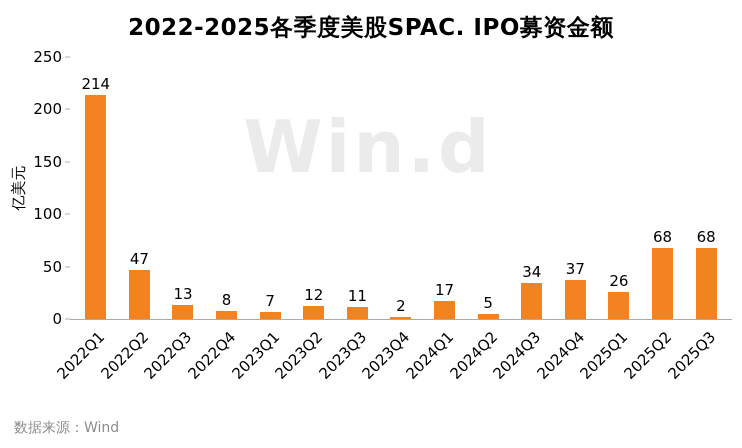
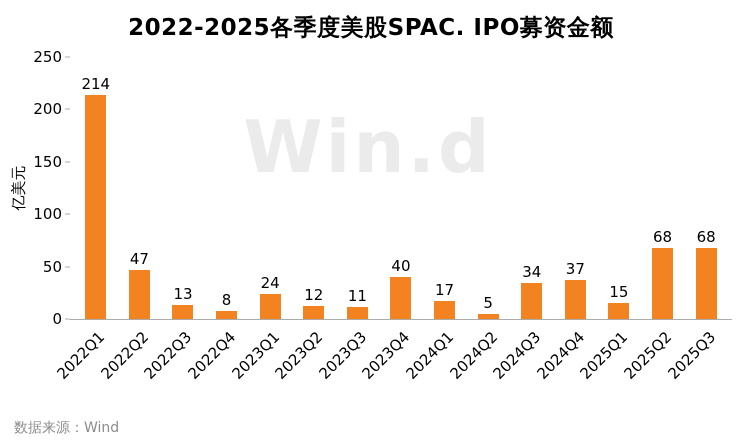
2023Q1: 7 -> 24
2023Q4: 2 -> 40
2025Q1: 26 -> 15
